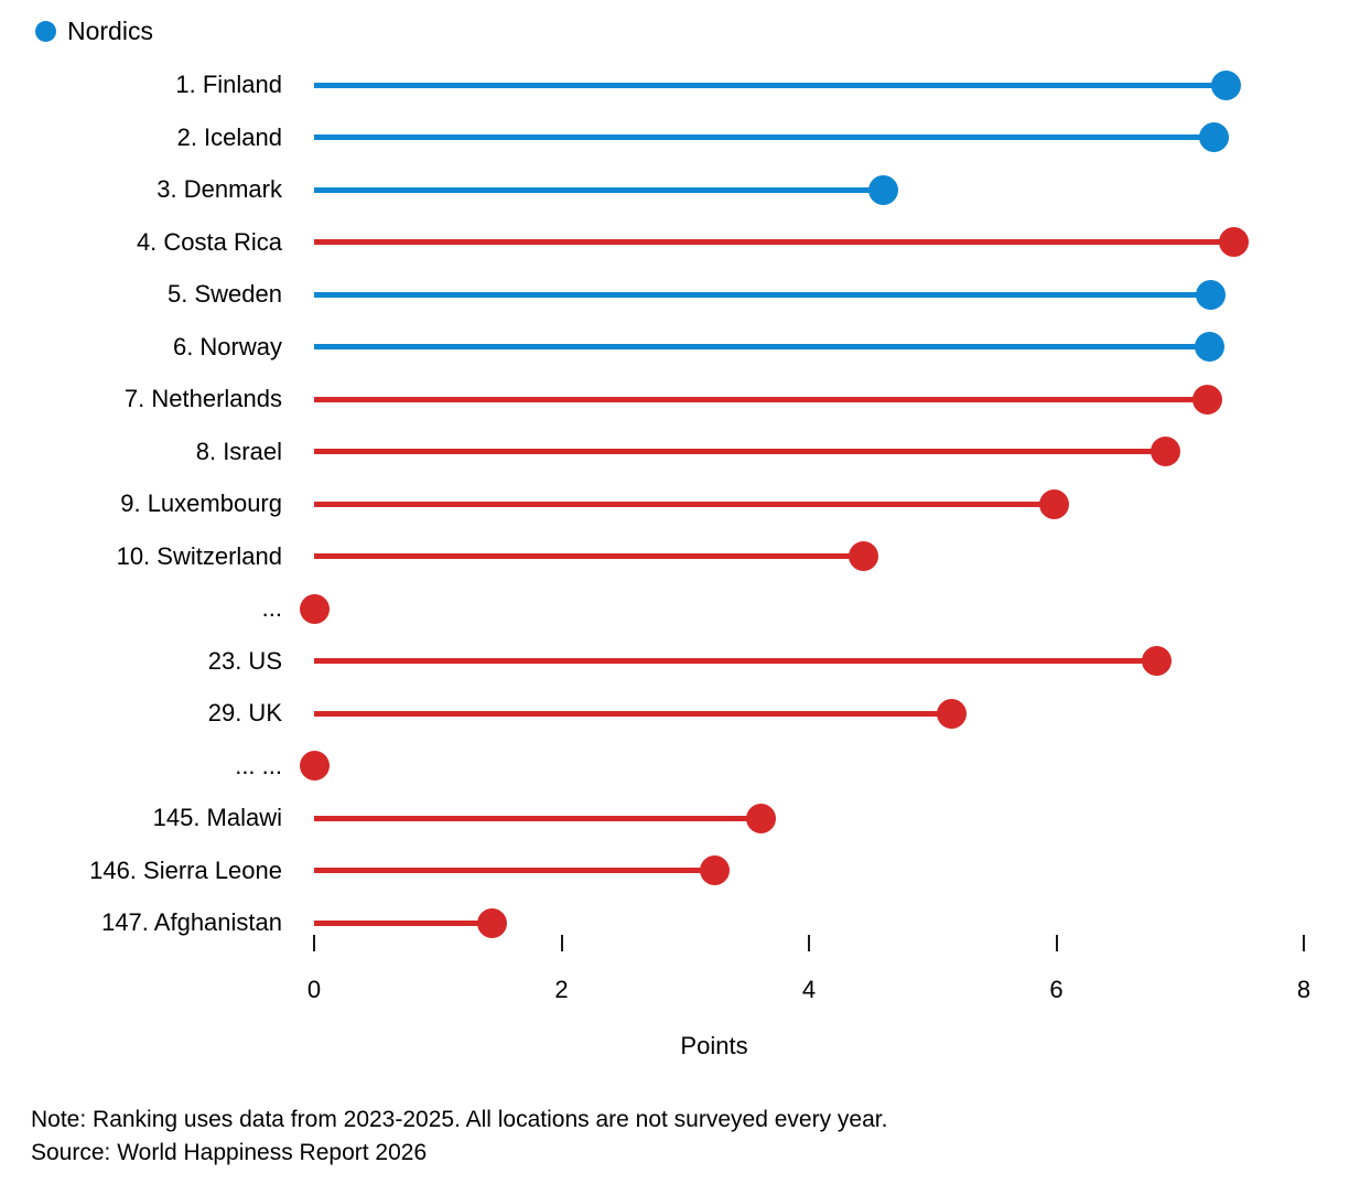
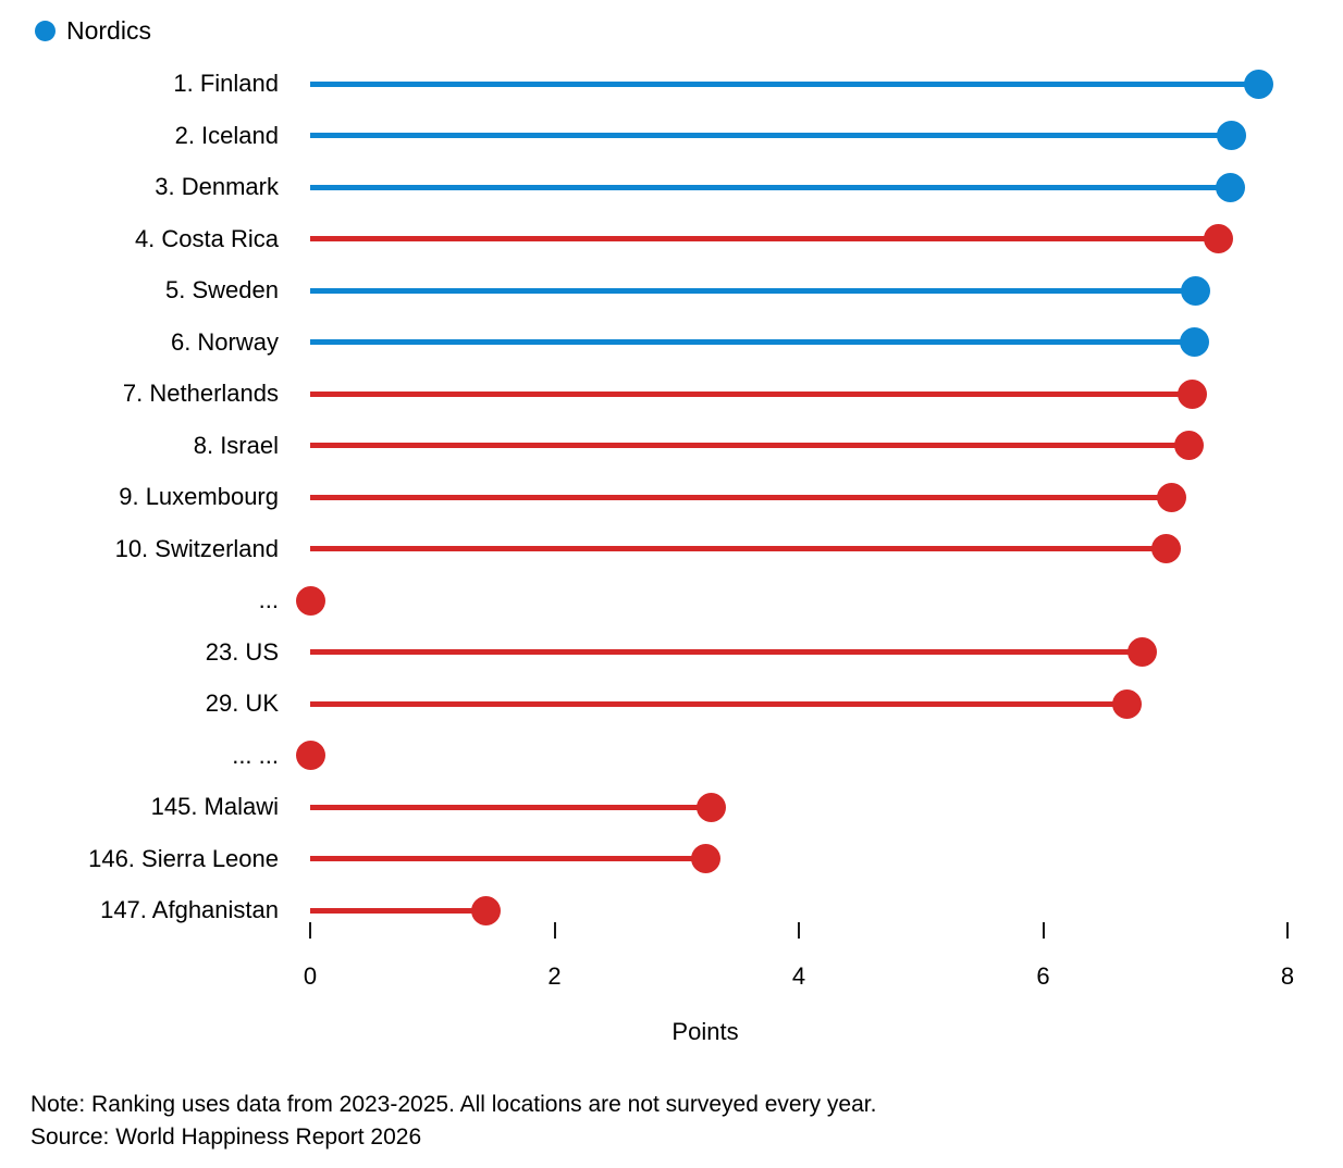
1. Finland: 7.37 -> 7.76
2. Iceland: 7.27 -> 7.54
3. Denmark: 4.60 -> 7.53
8. Israel: 6.88 -> 7.19
9. Luxembourg: 5.98 -> 7.05
10. Switzerland: 4.44 -> 7.01
29. UK: 5.15 -> 6.69
145. Malawi: 3.61 -> 3.28
